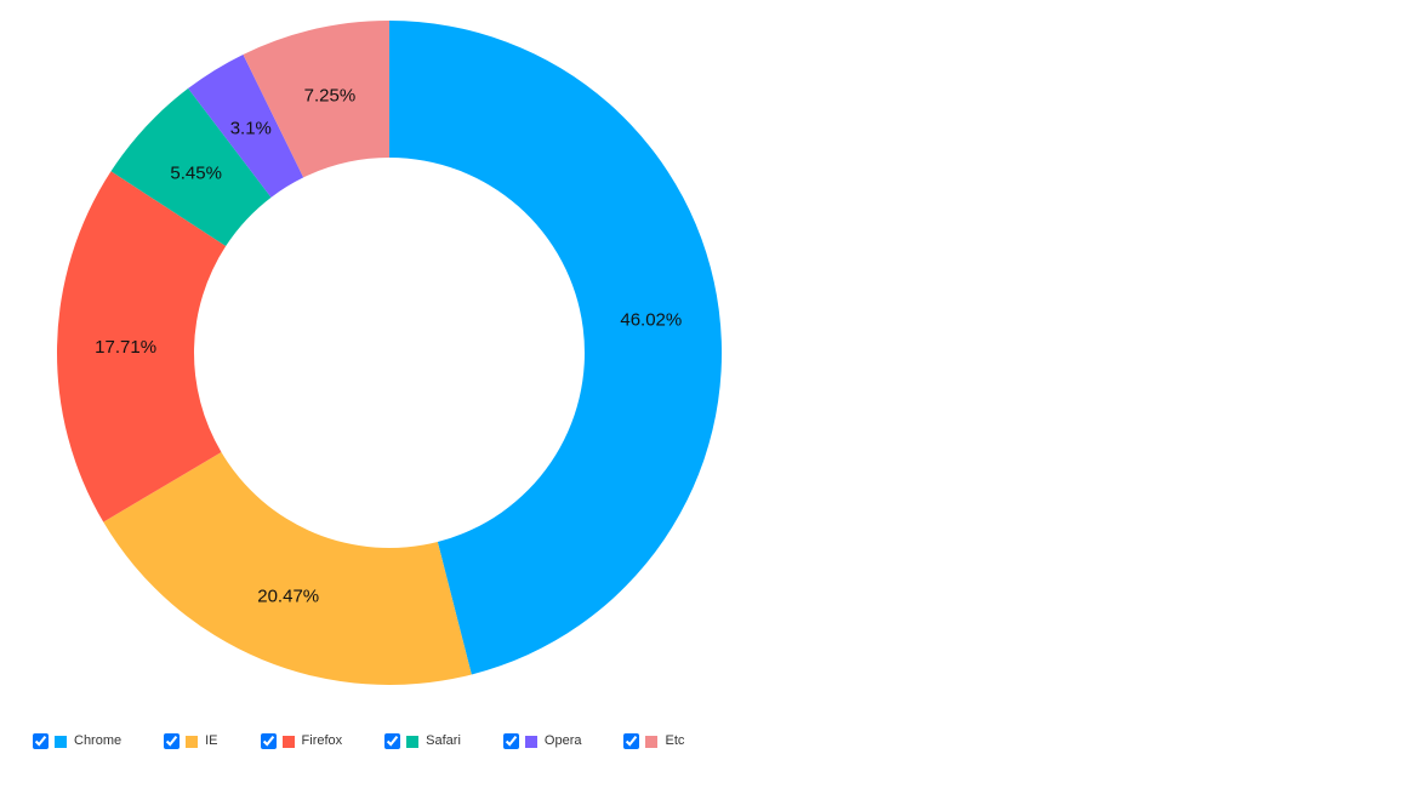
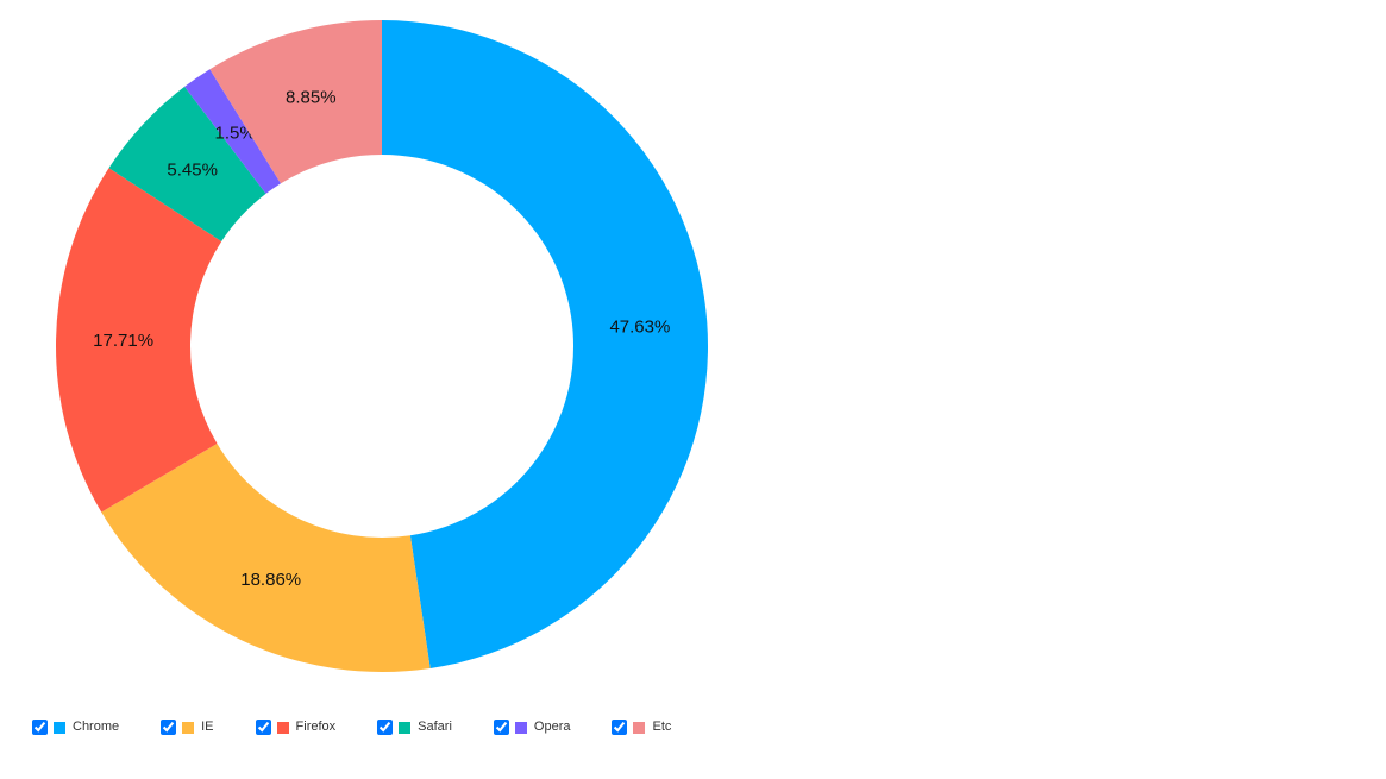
Chrome: 46.02% -> 47.63%
IE: 20.47% -> 18.86%
Opera: 3.1% -> 1.5%
Etc: 7.25% -> 8.85%
